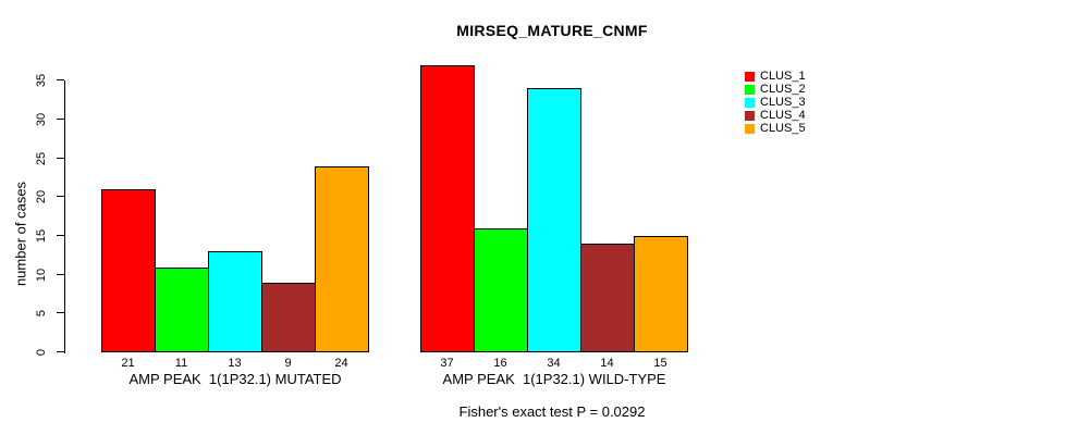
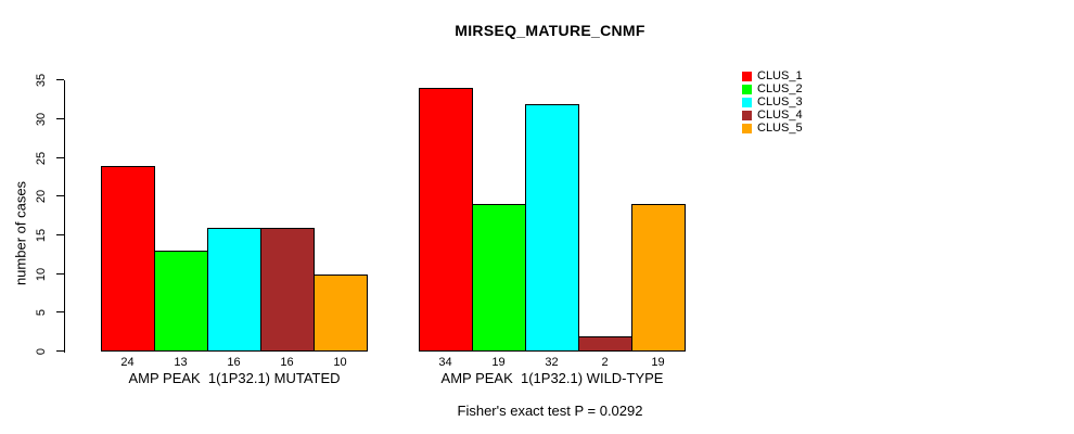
CLUS_1/AMP PEAK 1(1P32.1) MUTATED: 21 -> 24
CLUS_2/AMP PEAK 1(1P32.1) MUTATED: 11 -> 13
CLUS_3/AMP PEAK 1(1P32.1) MUTATED: 13 -> 16
CLUS_4/AMP PEAK 1(1P32.1) MUTATED: 9 -> 16
CLUS_5/AMP PEAK 1(1P32.1) MUTATED: 24 -> 10
CLUS_1/AMP PEAK 1(1P32.1) WILD-TYPE: 37 -> 34
CLUS_2/AMP PEAK 1(1P32.1) WILD-TYPE: 16 -> 19
CLUS_3/AMP PEAK 1(1P32.1) WILD-TYPE: 34 -> 32
CLUS_4/AMP PEAK 1(1P32.1) WILD-TYPE: 14 -> 2
CLUS_5/AMP PEAK 1(1P32.1) WILD-TYPE: 15 -> 19
